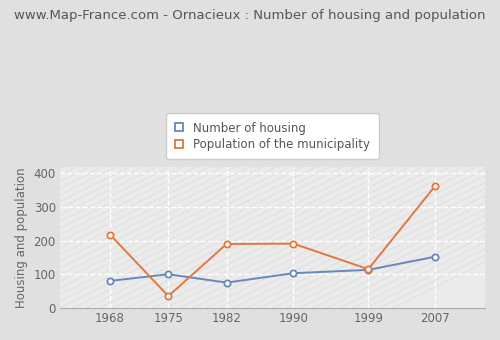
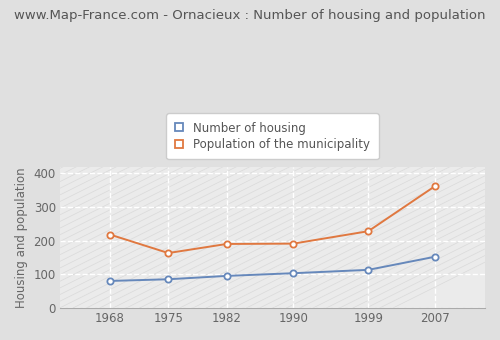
Number of housing/1975: 100 -> 85
Population of the municipality/1975: 35 -> 163
Number of housing/1982: 75 -> 95
Population of the municipality/1999: 115 -> 228
